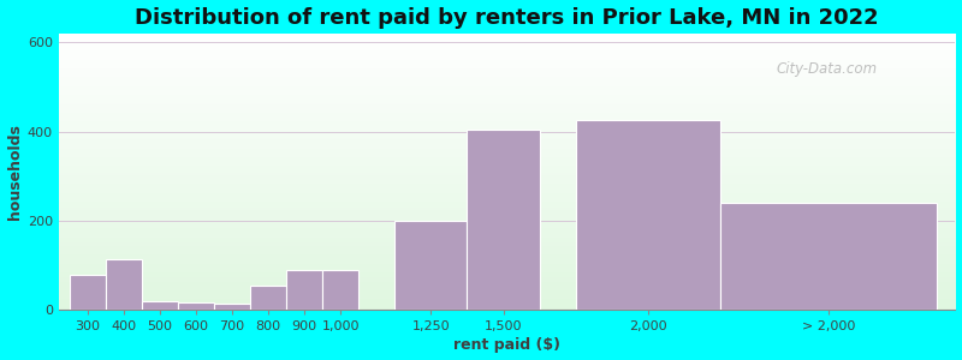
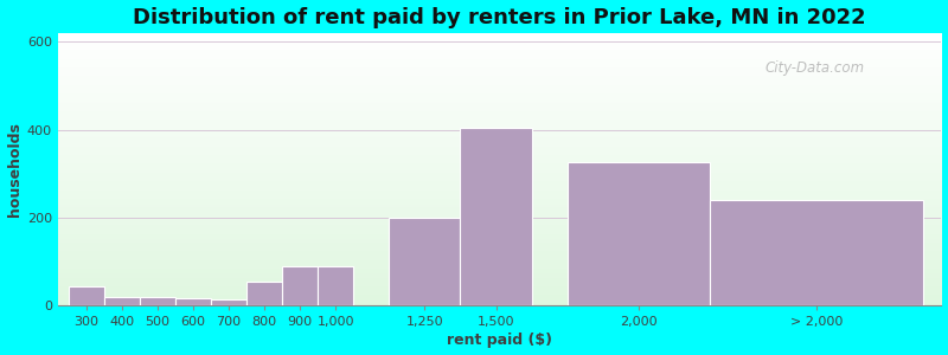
300: 80 -> 45
400: 115 -> 20
2,000: 425 -> 325
